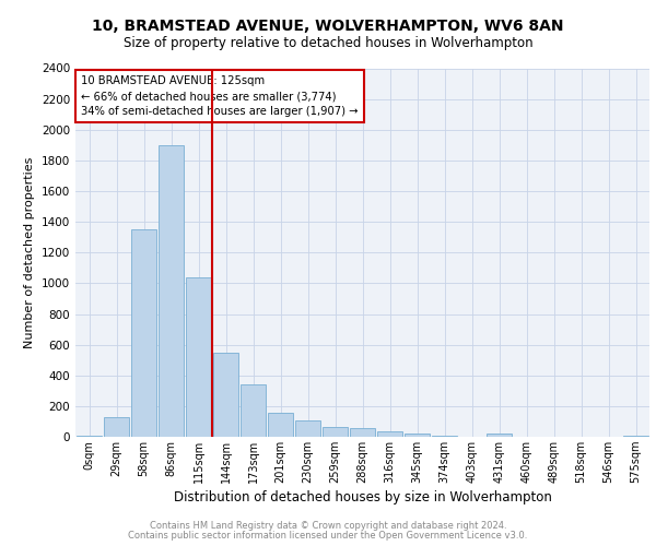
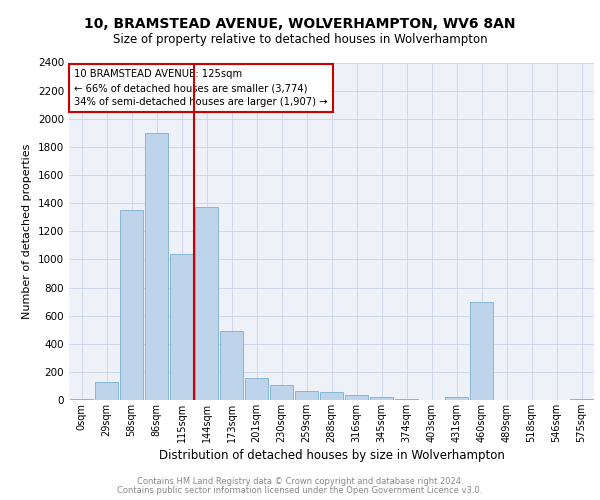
144sqm: 550 -> 1370
173sqm: 340 -> 490
460sqm: 0 -> 700
